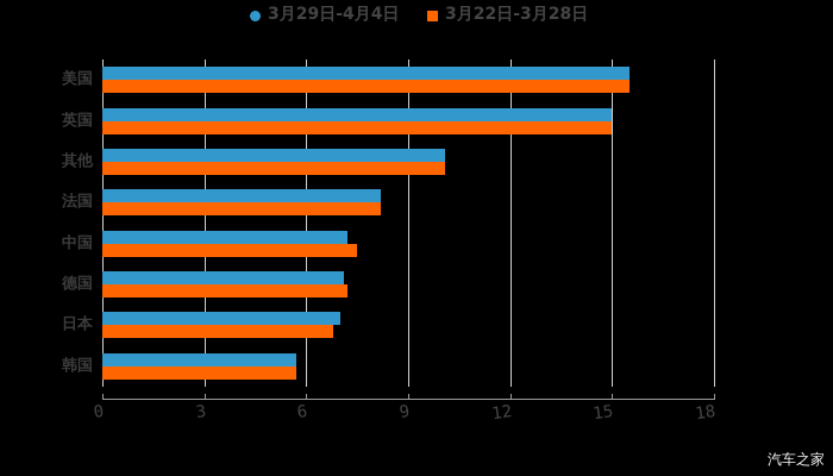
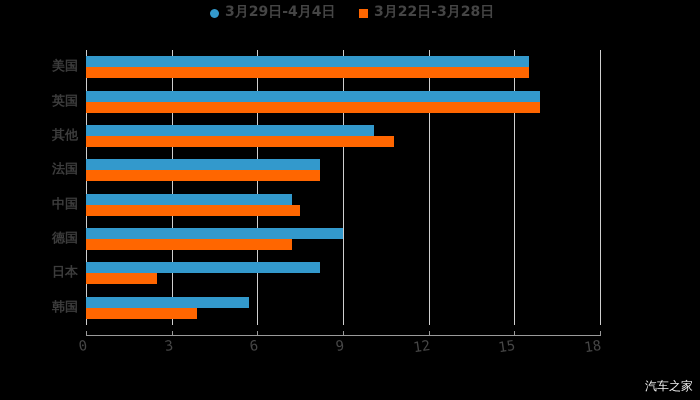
3月29日-4月4日/英国: 15.0 -> 15.9
3月22日-3月28日/英国: 15.0 -> 15.9
3月22日-3月28日/其他: 10.1 -> 10.8
3月29日-4月4日/德国: 7.1 -> 9.0
3月29日-4月4日/日本: 7.0 -> 8.2
3月22日-3月28日/日本: 6.8 -> 2.5
3月22日-3月28日/韩国: 5.7 -> 3.9
